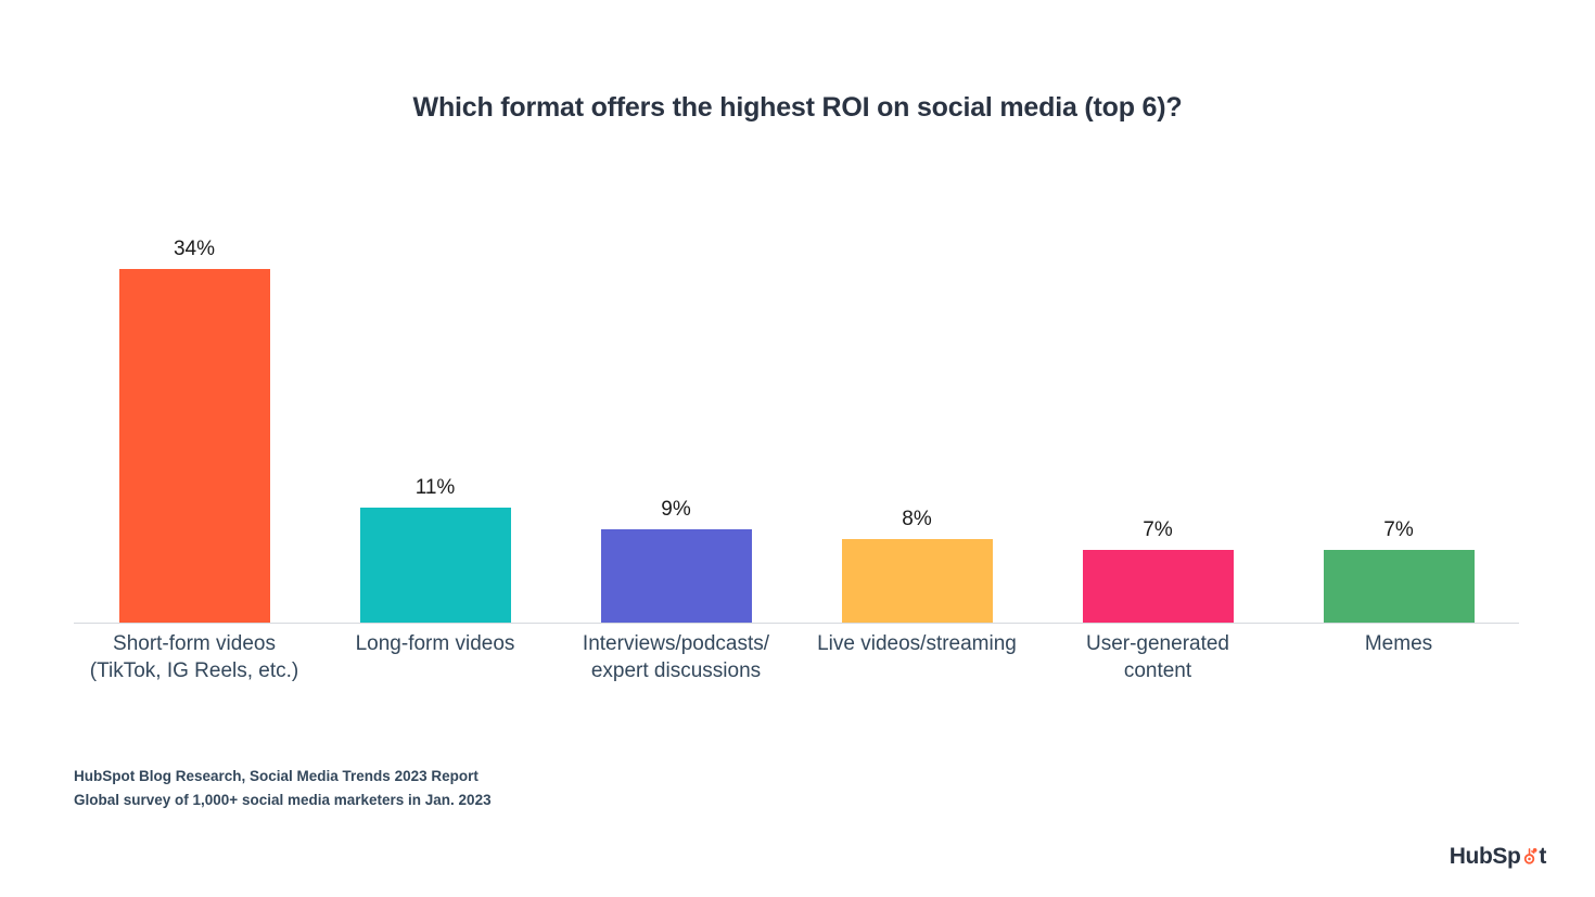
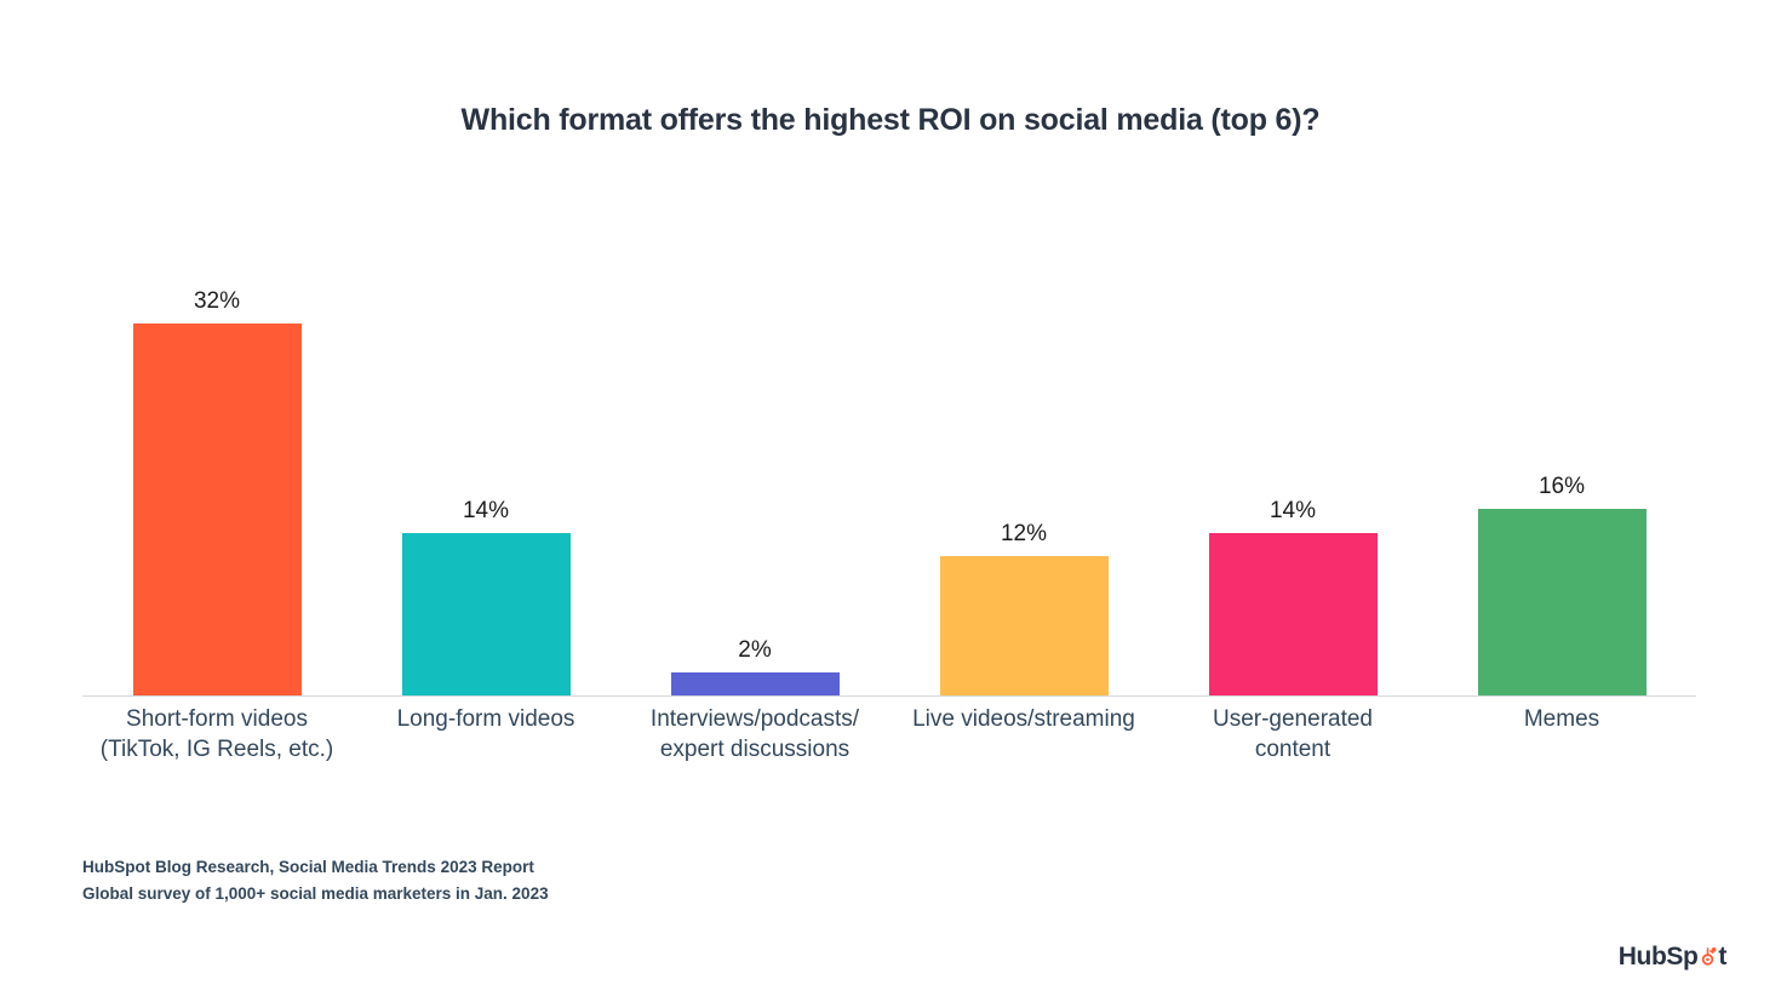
Short-form videos (TikTok, IG Reels, etc.): 34% -> 32%
Long-form videos: 11% -> 14%
Interviews/podcasts/ expert discussions: 9% -> 2%
Live videos/streaming: 8% -> 12%
User-generated content: 7% -> 14%
Memes: 7% -> 16%
